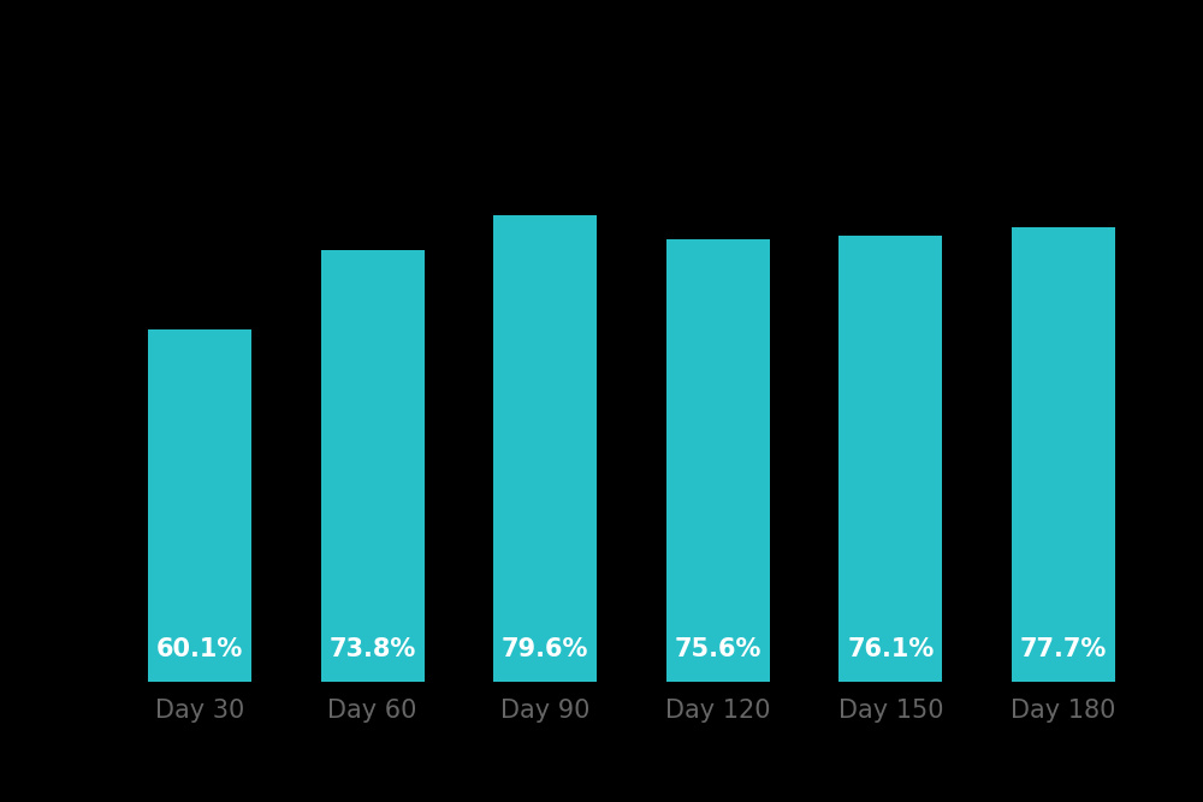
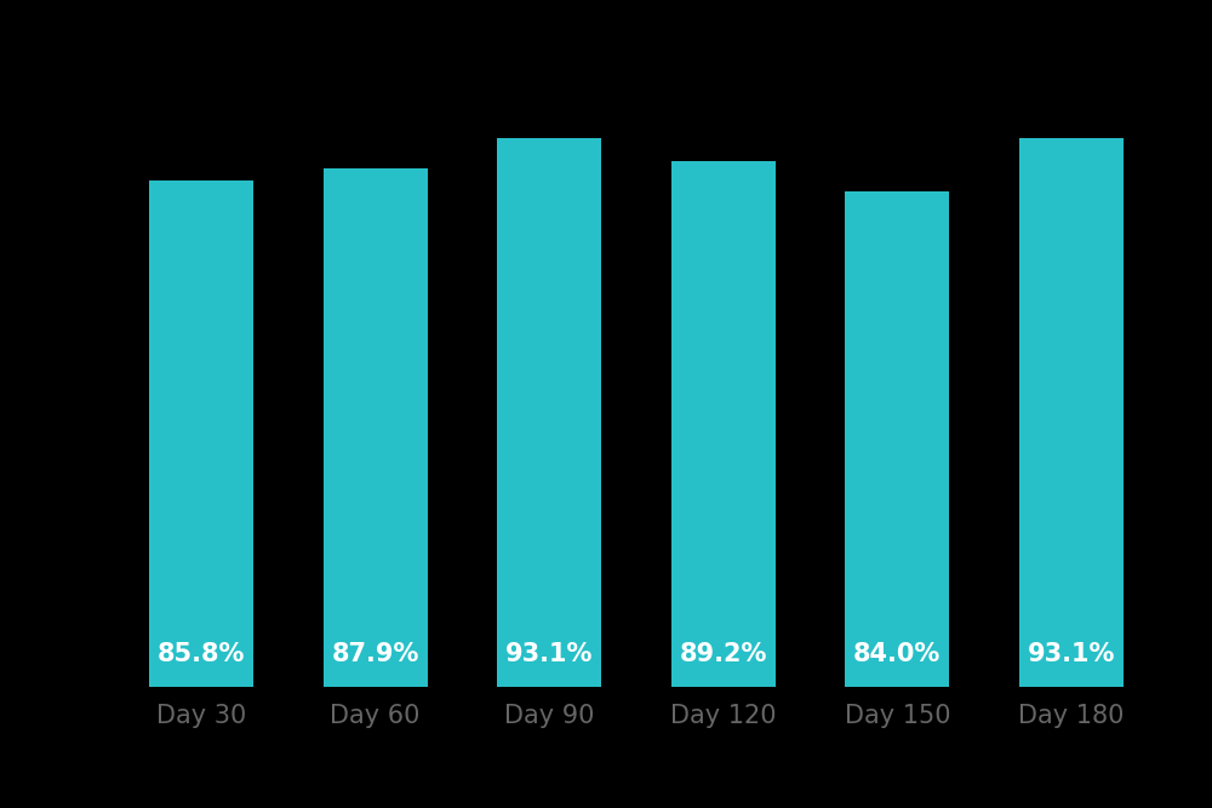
Day 30: 60.1% -> 85.8%
Day 60: 73.8% -> 87.9%
Day 90: 79.6% -> 93.1%
Day 120: 75.6% -> 89.2%
Day 150: 76.1% -> 84.0%
Day 180: 77.7% -> 93.1%
